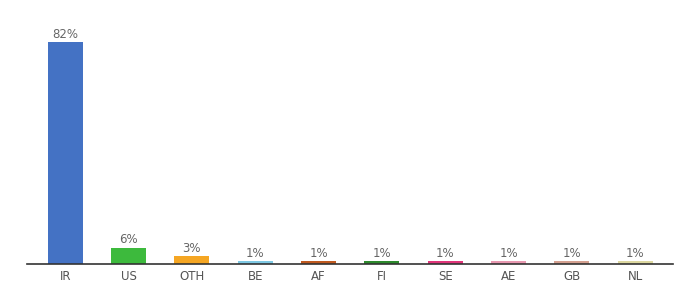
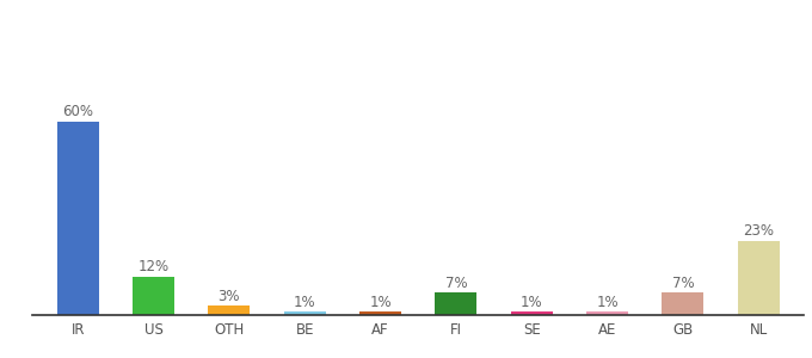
IR: 82% -> 60%
US: 6% -> 12%
FI: 1% -> 7%
GB: 1% -> 7%
NL: 1% -> 23%
